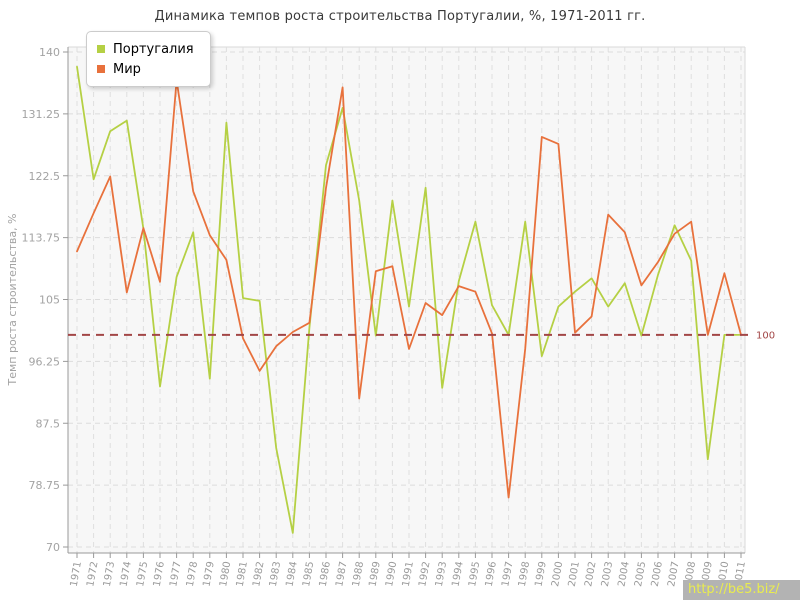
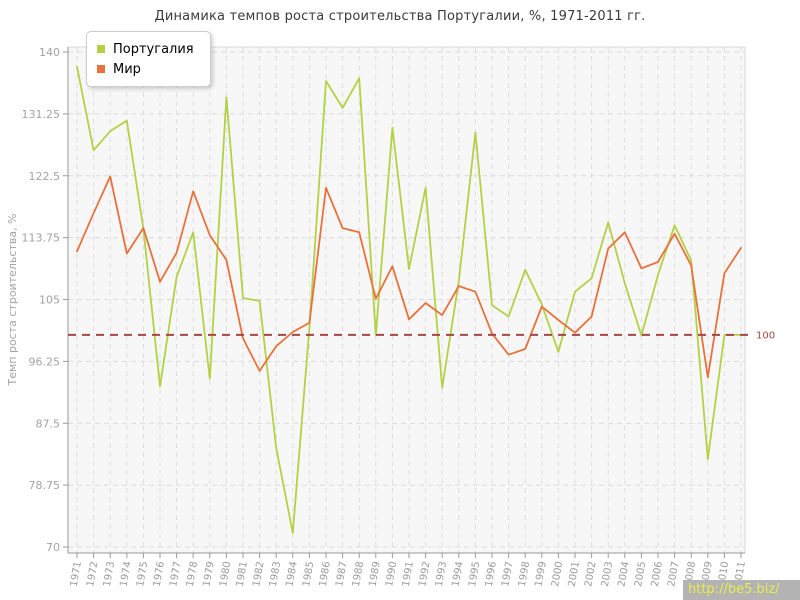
Португалия/1972: 122 -> 126
Мир/1974: 106 -> 112
Мир/1977: 136 -> 112
Португалия/1980: 130 -> 134
Португалия/1986: 124 -> 136
Мир/1987: 135 -> 115
Португалия/1988: 119 -> 136
Мир/1988: 91 -> 114
Мир/1989: 109 -> 105
Португалия/1990: 119 -> 129
Португалия/1991: 104 -> 109
Мир/1991: 98 -> 102
Португалия/1995: 116 -> 129
Португалия/1997: 100 -> 103
Мир/1997: 77 -> 97
Португалия/1998: 116 -> 109
Португалия/1999: 97 -> 104
Мир/1999: 128 -> 104
Португалия/2000: 104 -> 98
Мир/2000: 127 -> 102
Португалия/2003: 104 -> 116
Мир/2003: 117 -> 112
Мир/2005: 107 -> 109
Мир/2008: 116 -> 110
Мир/2009: 100 -> 94
Мир/2011: 100 -> 112
